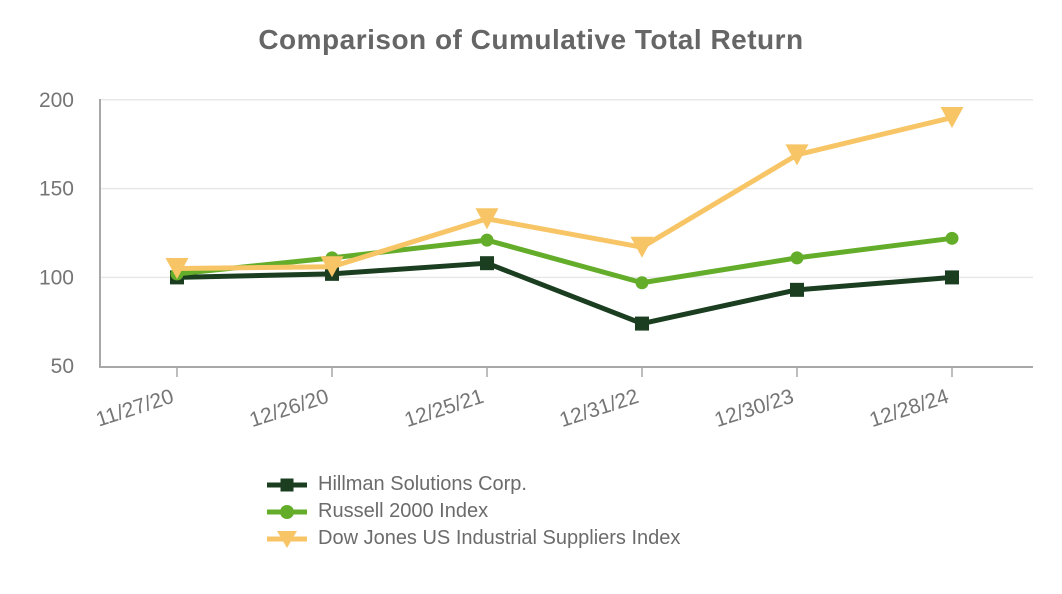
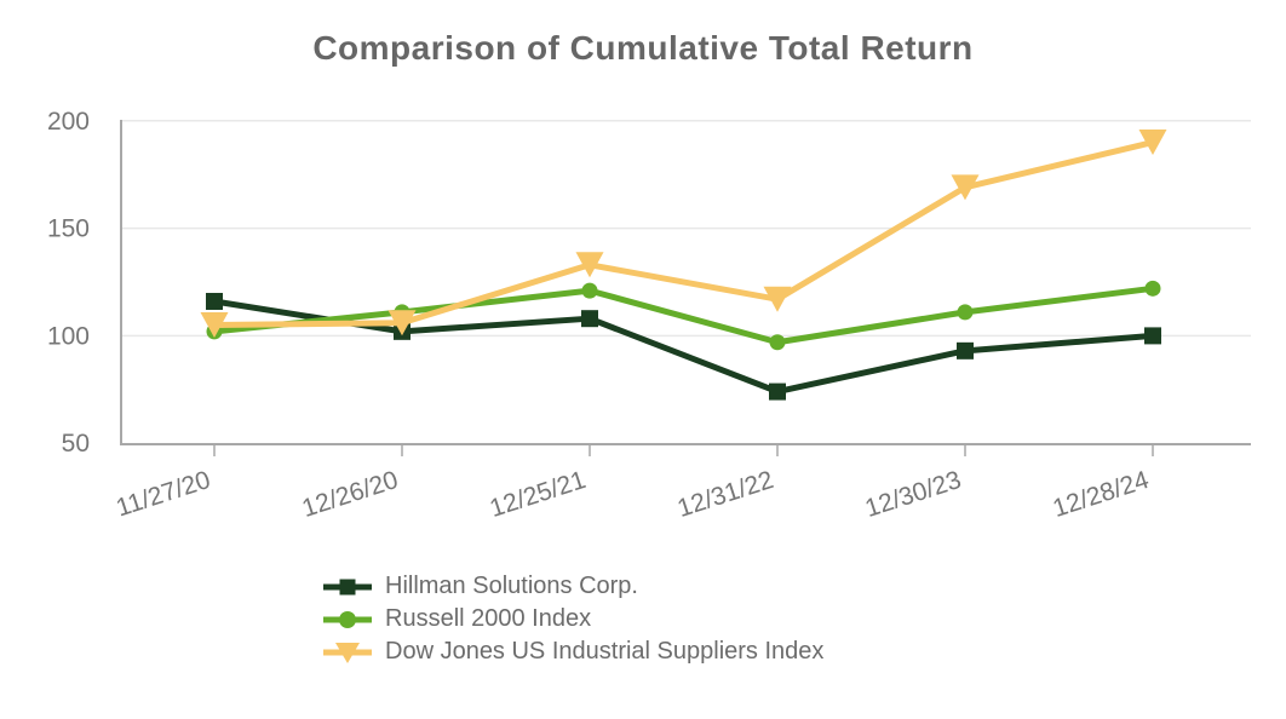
Hillman Solutions Corp./11/27/20: 100 -> 116
